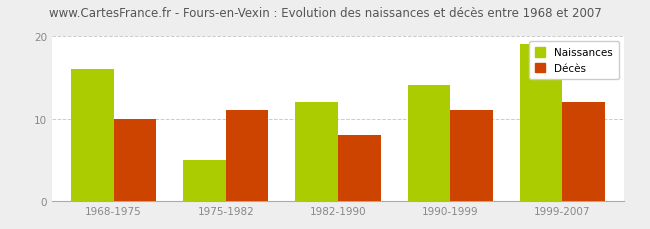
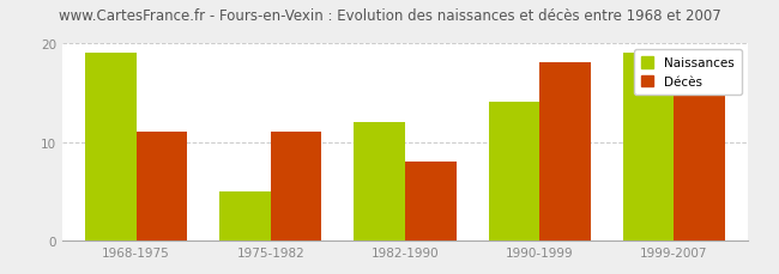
Naissances/1968-1975: 16 -> 19
Décès/1968-1975: 10 -> 11
Décès/1990-1999: 11 -> 18
Décès/1999-2007: 12 -> 15
